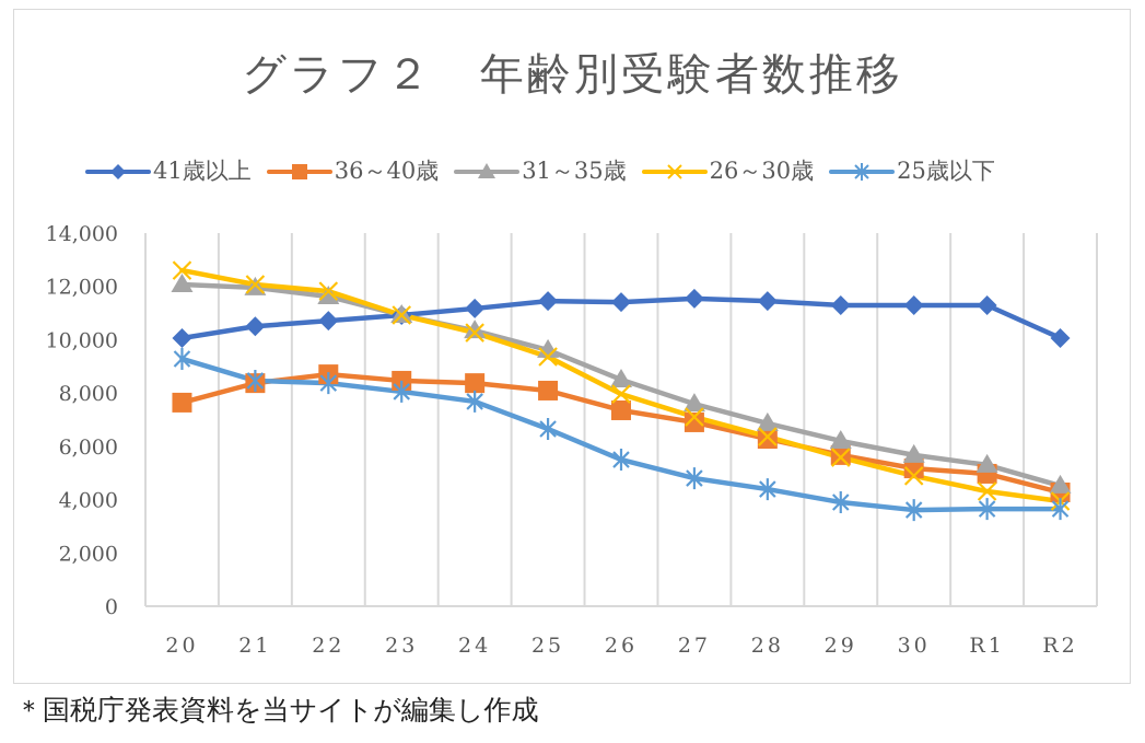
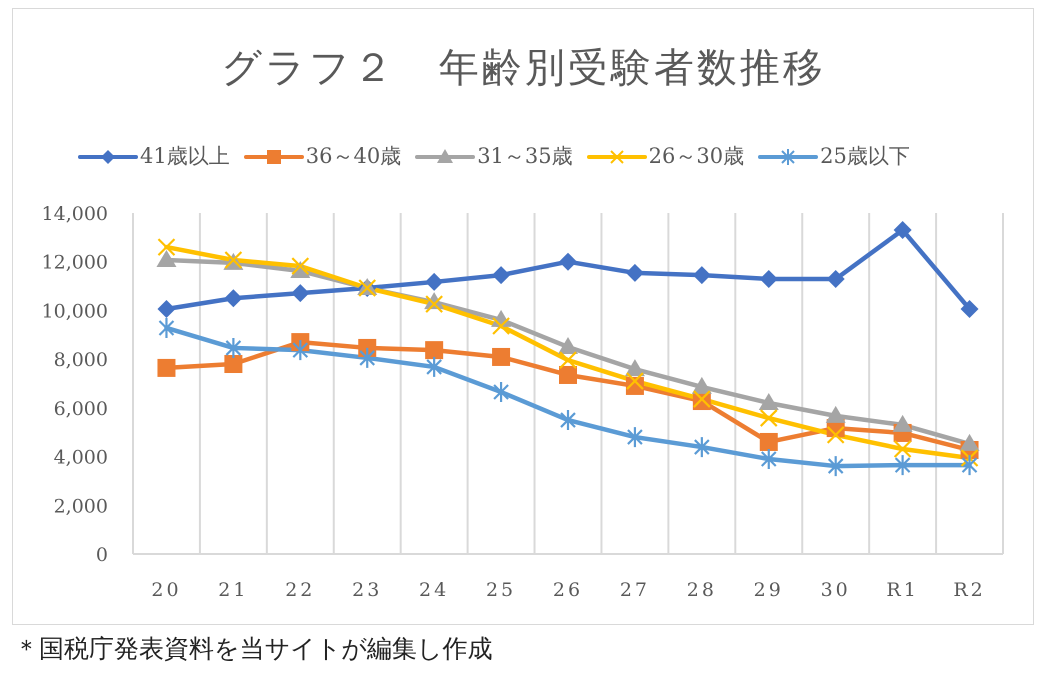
36～40歳/21: 8400 -> 7800
41歳以上/26: 11400 -> 12000
36～40歳/29: 5700 -> 4600
41歳以上/R1: 11300 -> 13300
